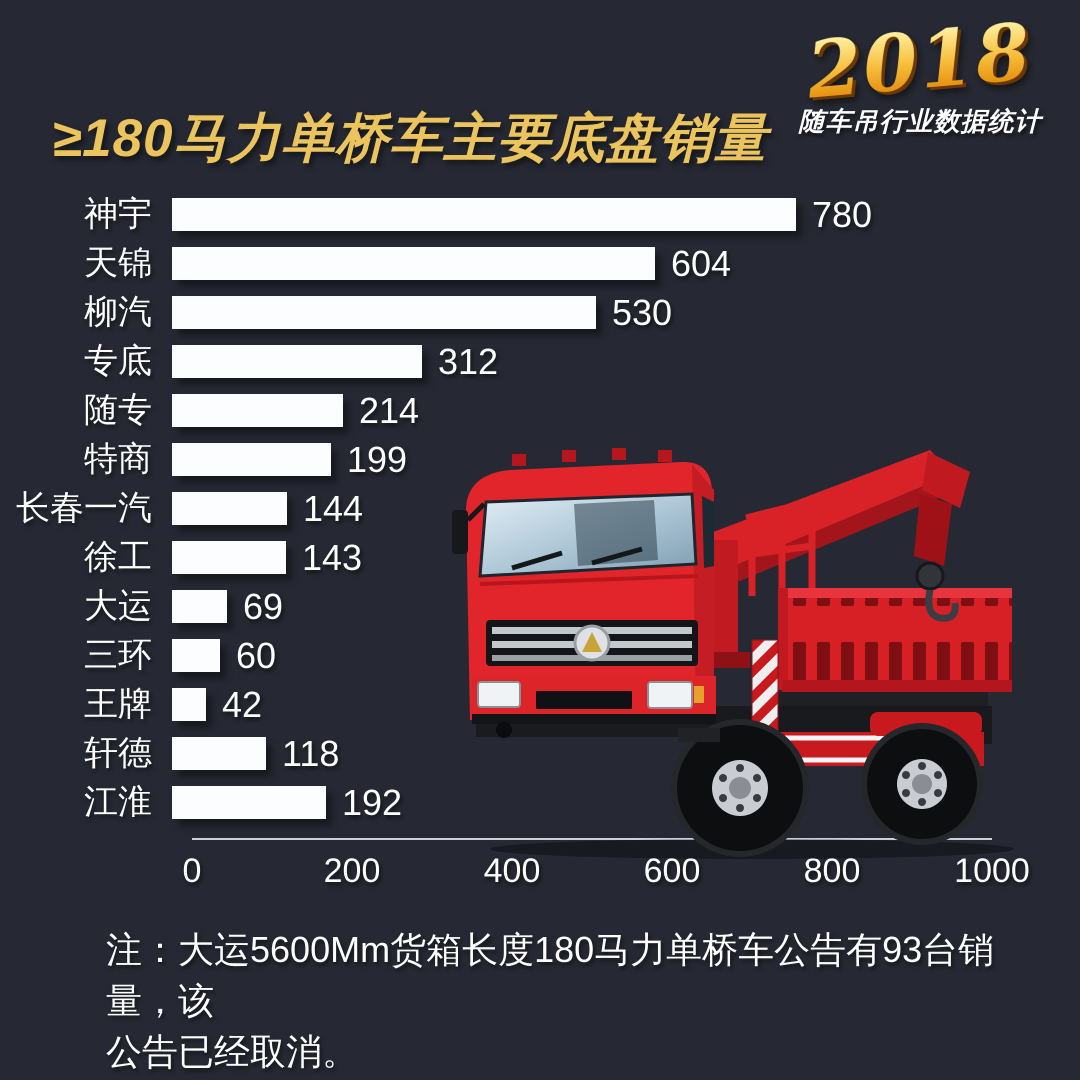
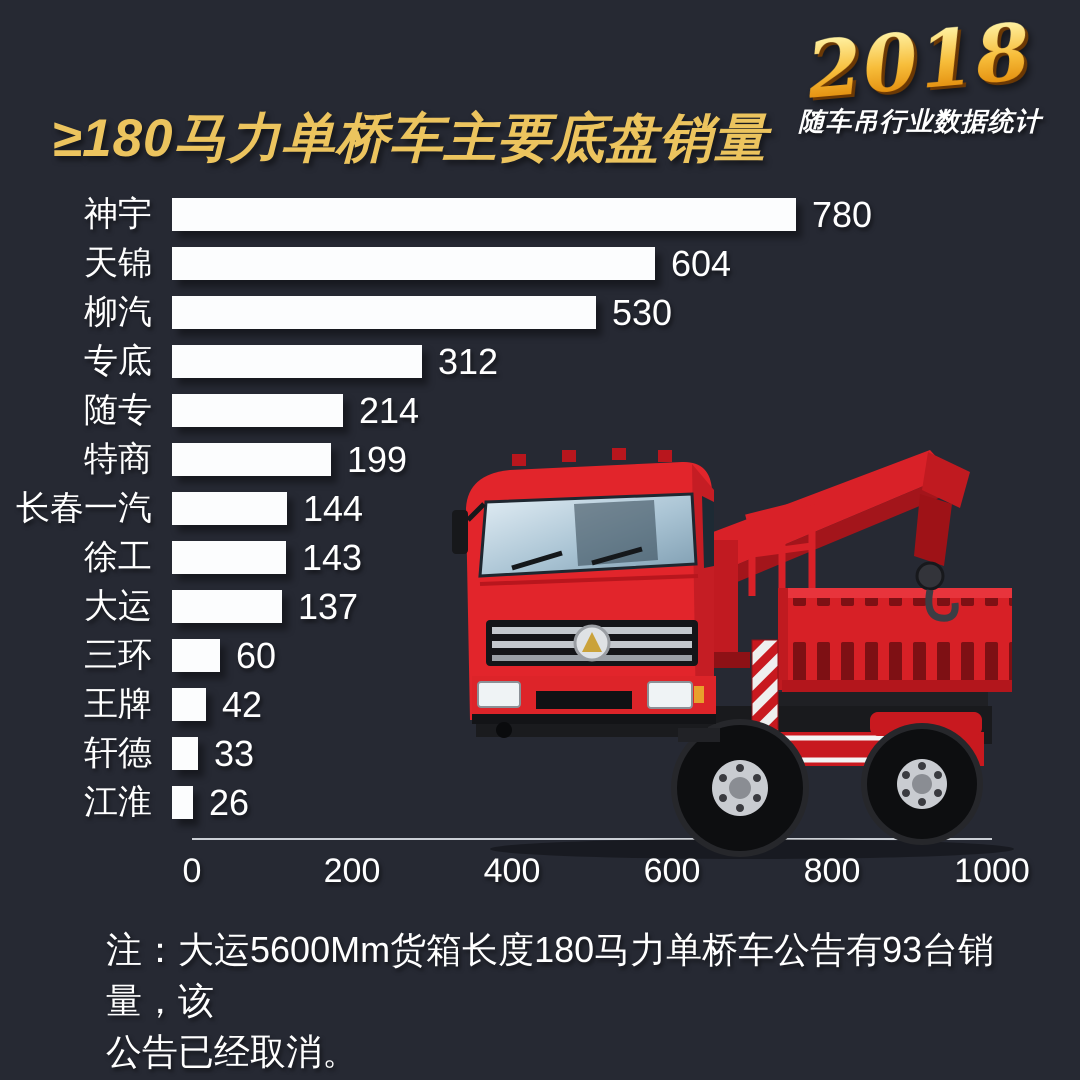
大运: 69 -> 137
轩德: 118 -> 33
江淮: 192 -> 26
